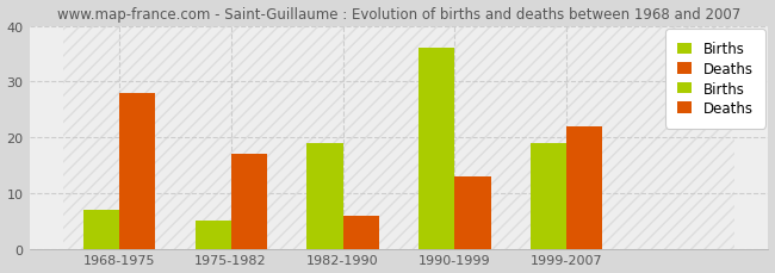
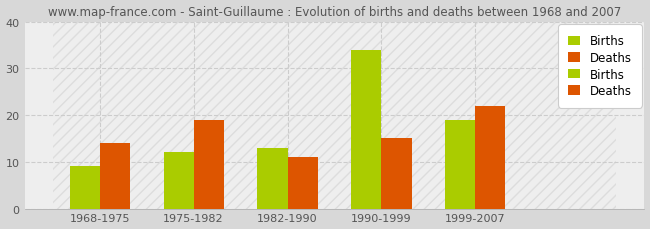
Births/1968-1975: 7 -> 9
Deaths/1968-1975: 28 -> 14
Births/1975-1982: 5 -> 12
Deaths/1975-1982: 17 -> 19
Births/1982-1990: 19 -> 13
Deaths/1982-1990: 6 -> 11
Births/1990-1999: 36 -> 34
Deaths/1990-1999: 13 -> 15
